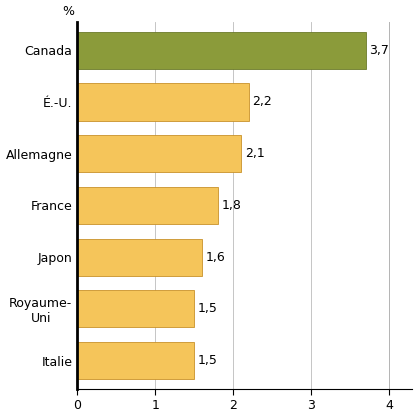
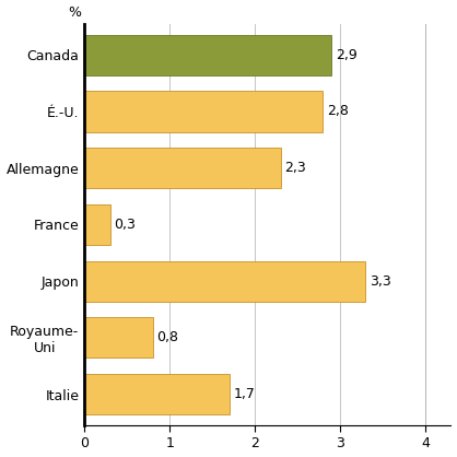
Canada: 3,7 -> 2,9
É.-U.: 2,2 -> 2,8
Allemagne: 2,1 -> 2,3
France: 1,8 -> 0,3
Japon: 1,6 -> 3,3
Royaume- Uni: 1,5 -> 0,8
Italie: 1,5 -> 1,7
